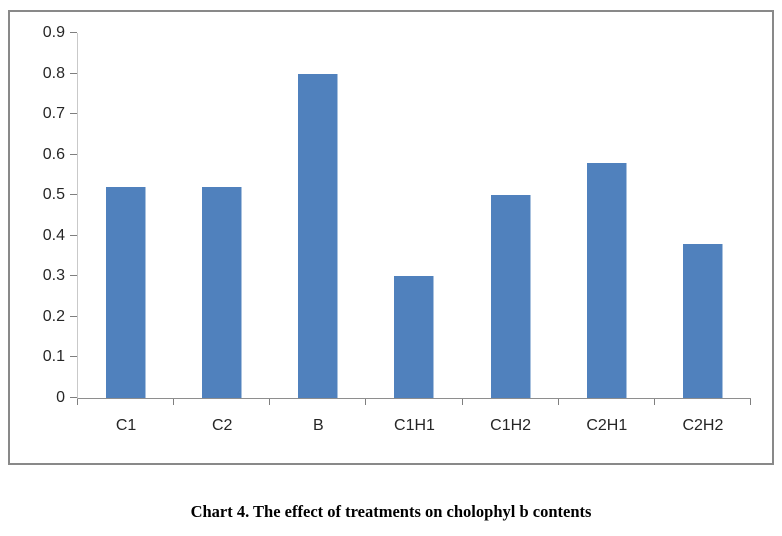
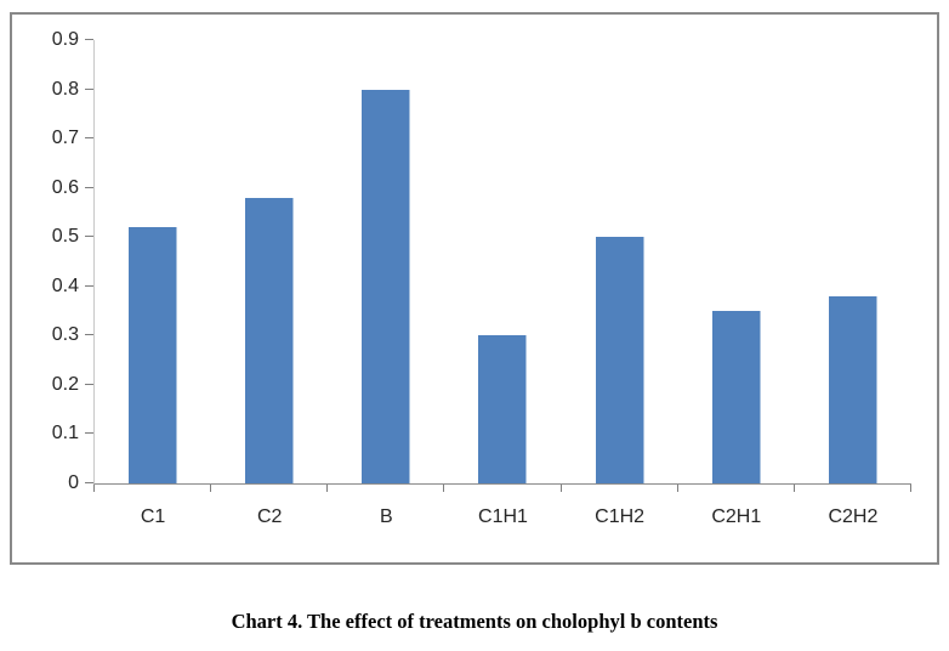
C2: 0.52 -> 0.58
C2H1: 0.58 -> 0.35
